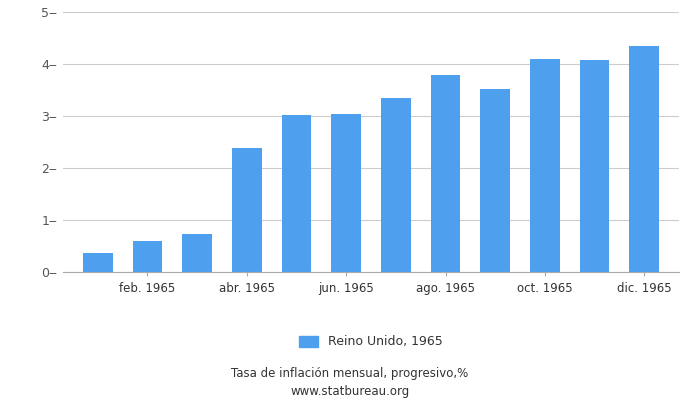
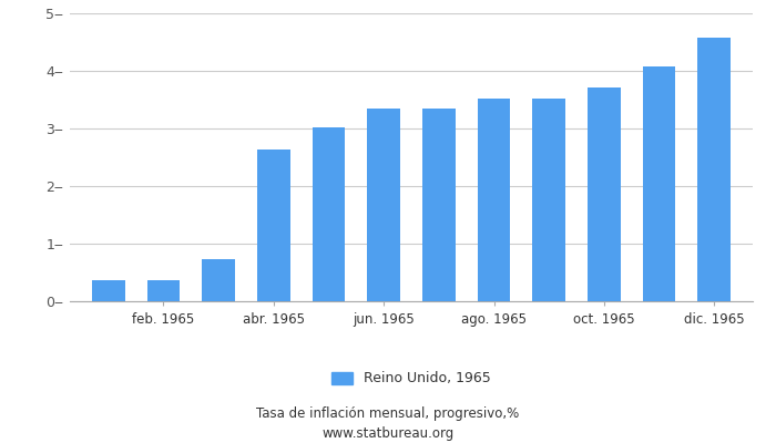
feb. 1965: 0.60‒ -> 0.37‒
abr. 1965: 2.38‒ -> 2.63‒
jun. 1965: 3.04‒ -> 3.34‒
ago. 1965: 3.78‒ -> 3.52‒
oct. 1965: 4.10‒ -> 3.71‒
dic. 1965: 4.34‒ -> 4.58‒
